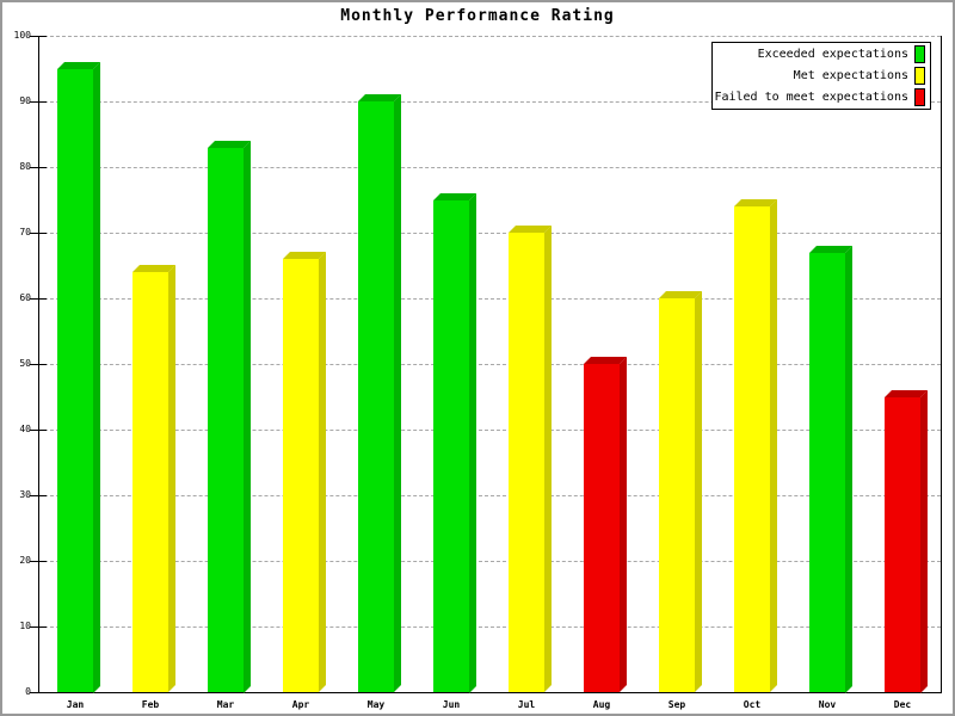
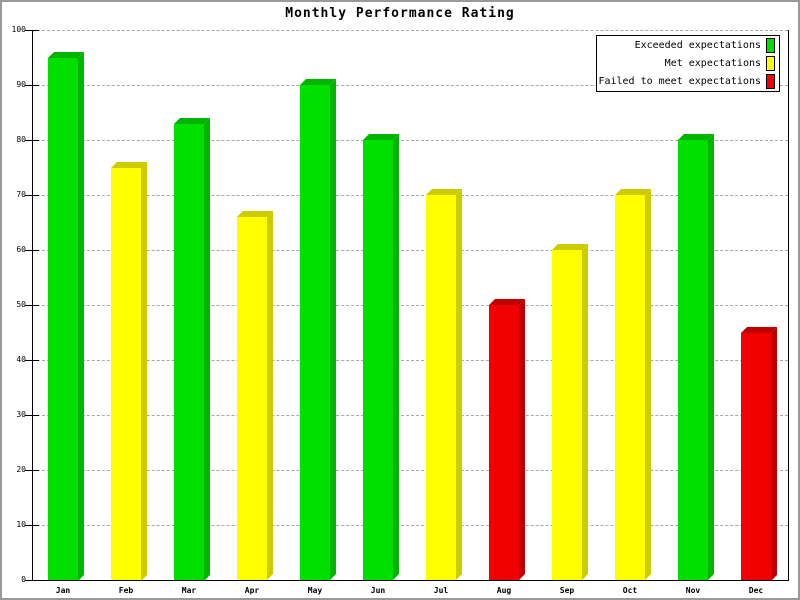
Feb: 64 -> 75
Jun: 75 -> 80
Oct: 74 -> 70
Nov: 67 -> 80
